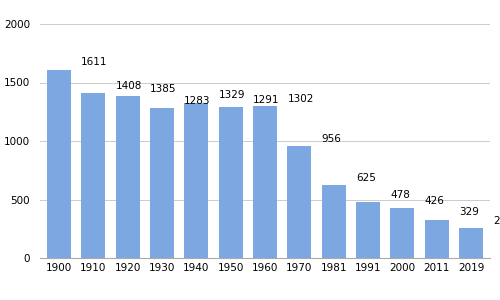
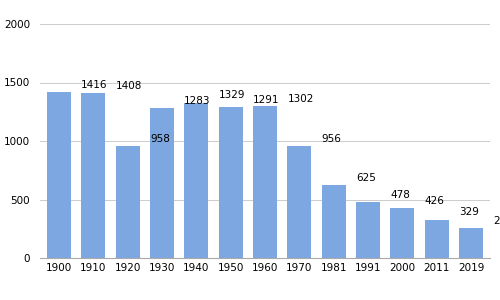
1900: 1611 -> 1416
1920: 1385 -> 958
